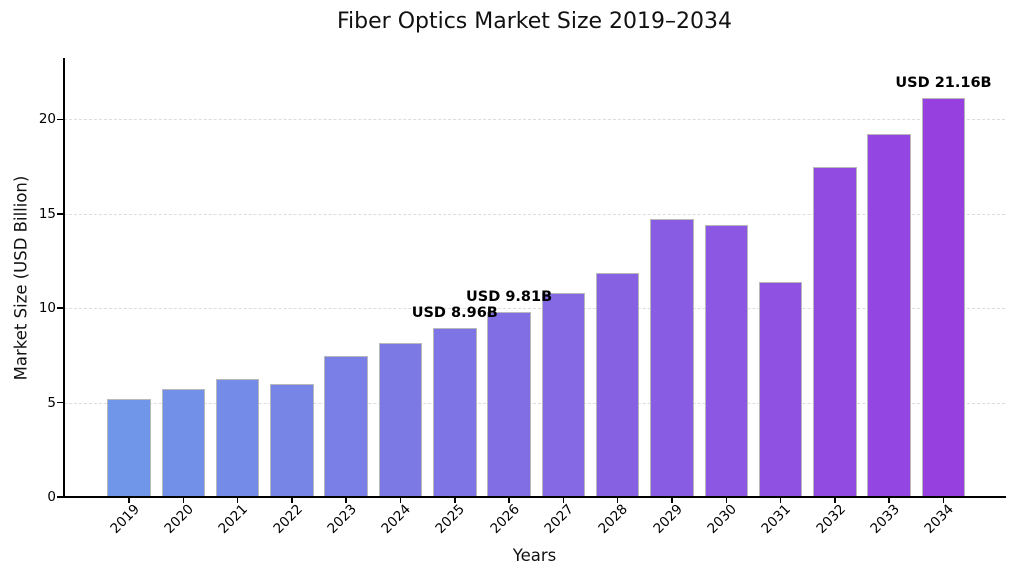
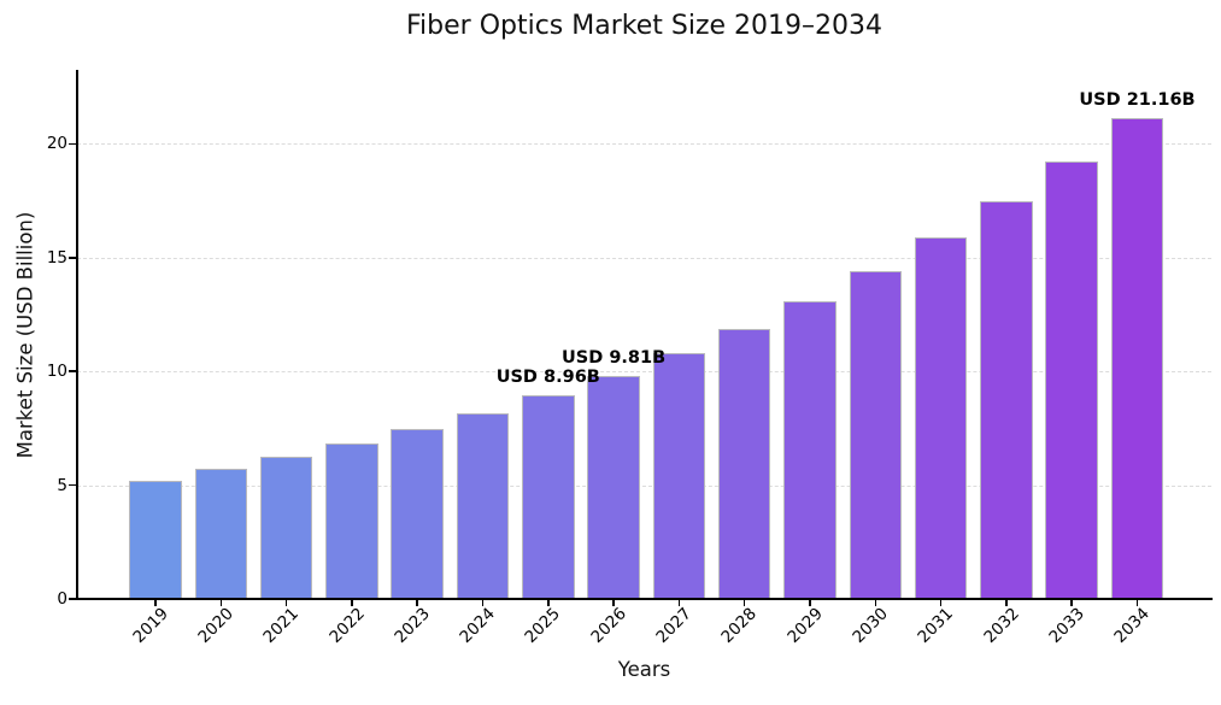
2022: 6.0 -> 6.8
2029: 14.7 -> 13.1
2031: 11.4 -> 15.9
